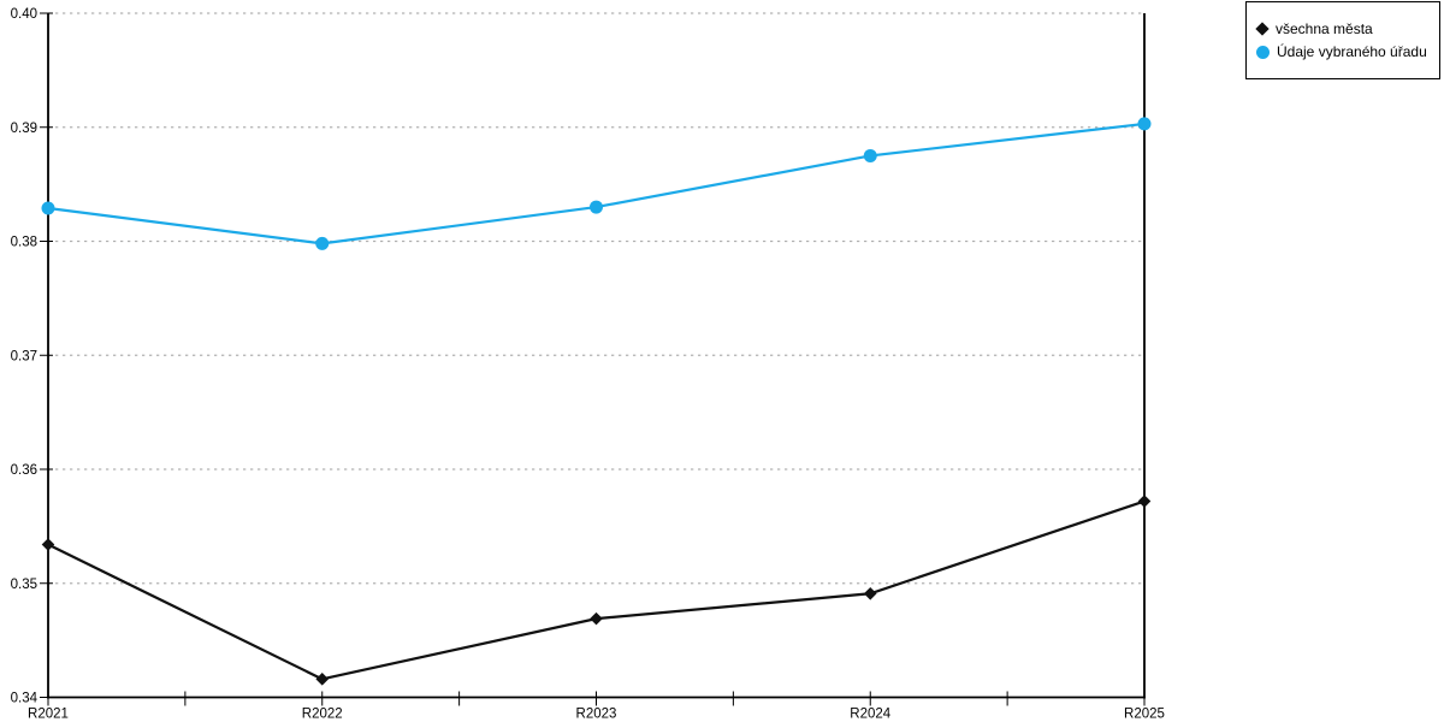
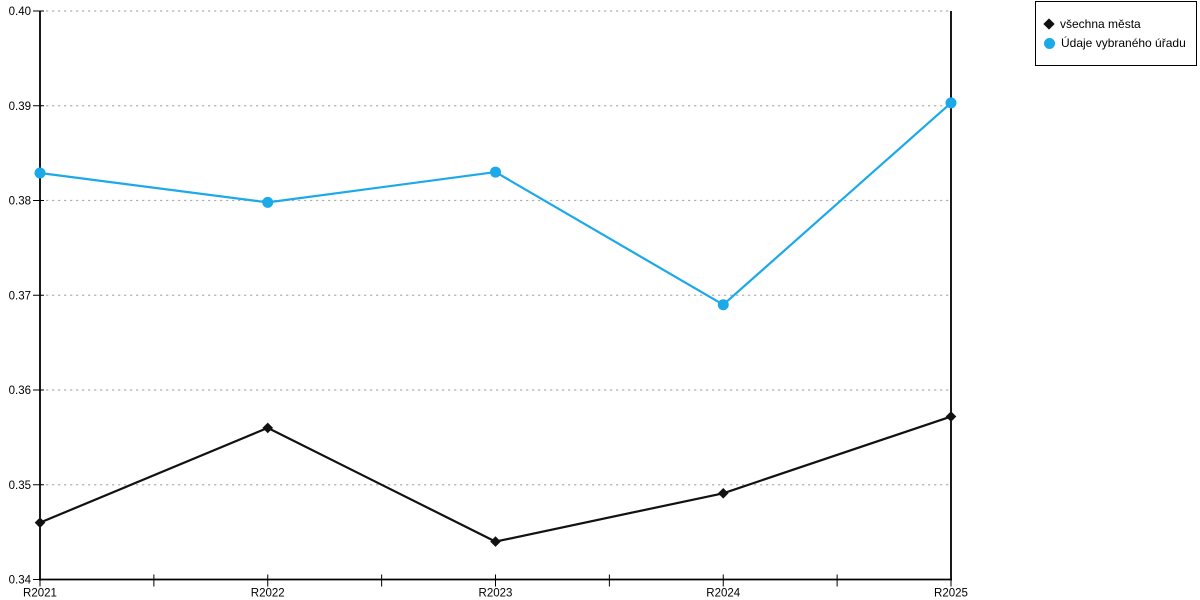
všechna města/R2021: 0.353 -> 0.346
všechna města/R2022: 0.342 -> 0.356
všechna města/R2023: 0.347 -> 0.344
Údaje vybraného úřadu/R2024: 0.388 -> 0.369
